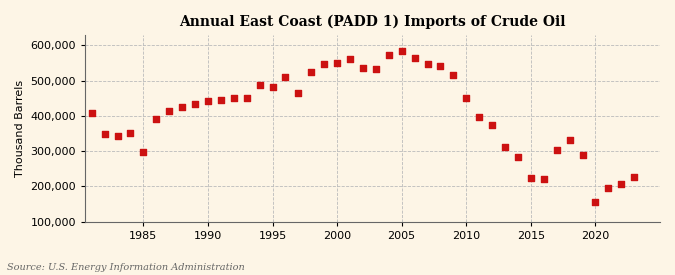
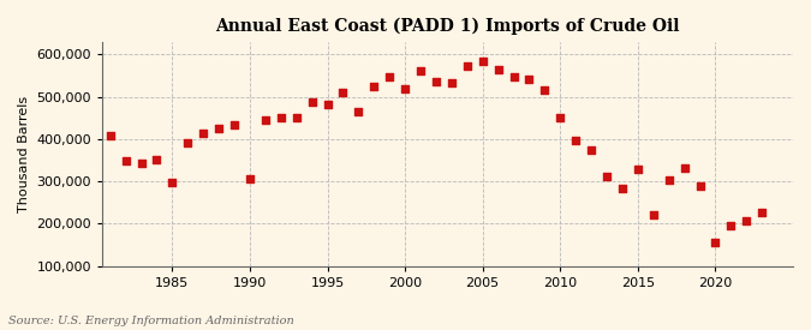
1990: 442,000 -> 305,000
2000: 550,000 -> 520,000
2015: 223,000 -> 330,000
